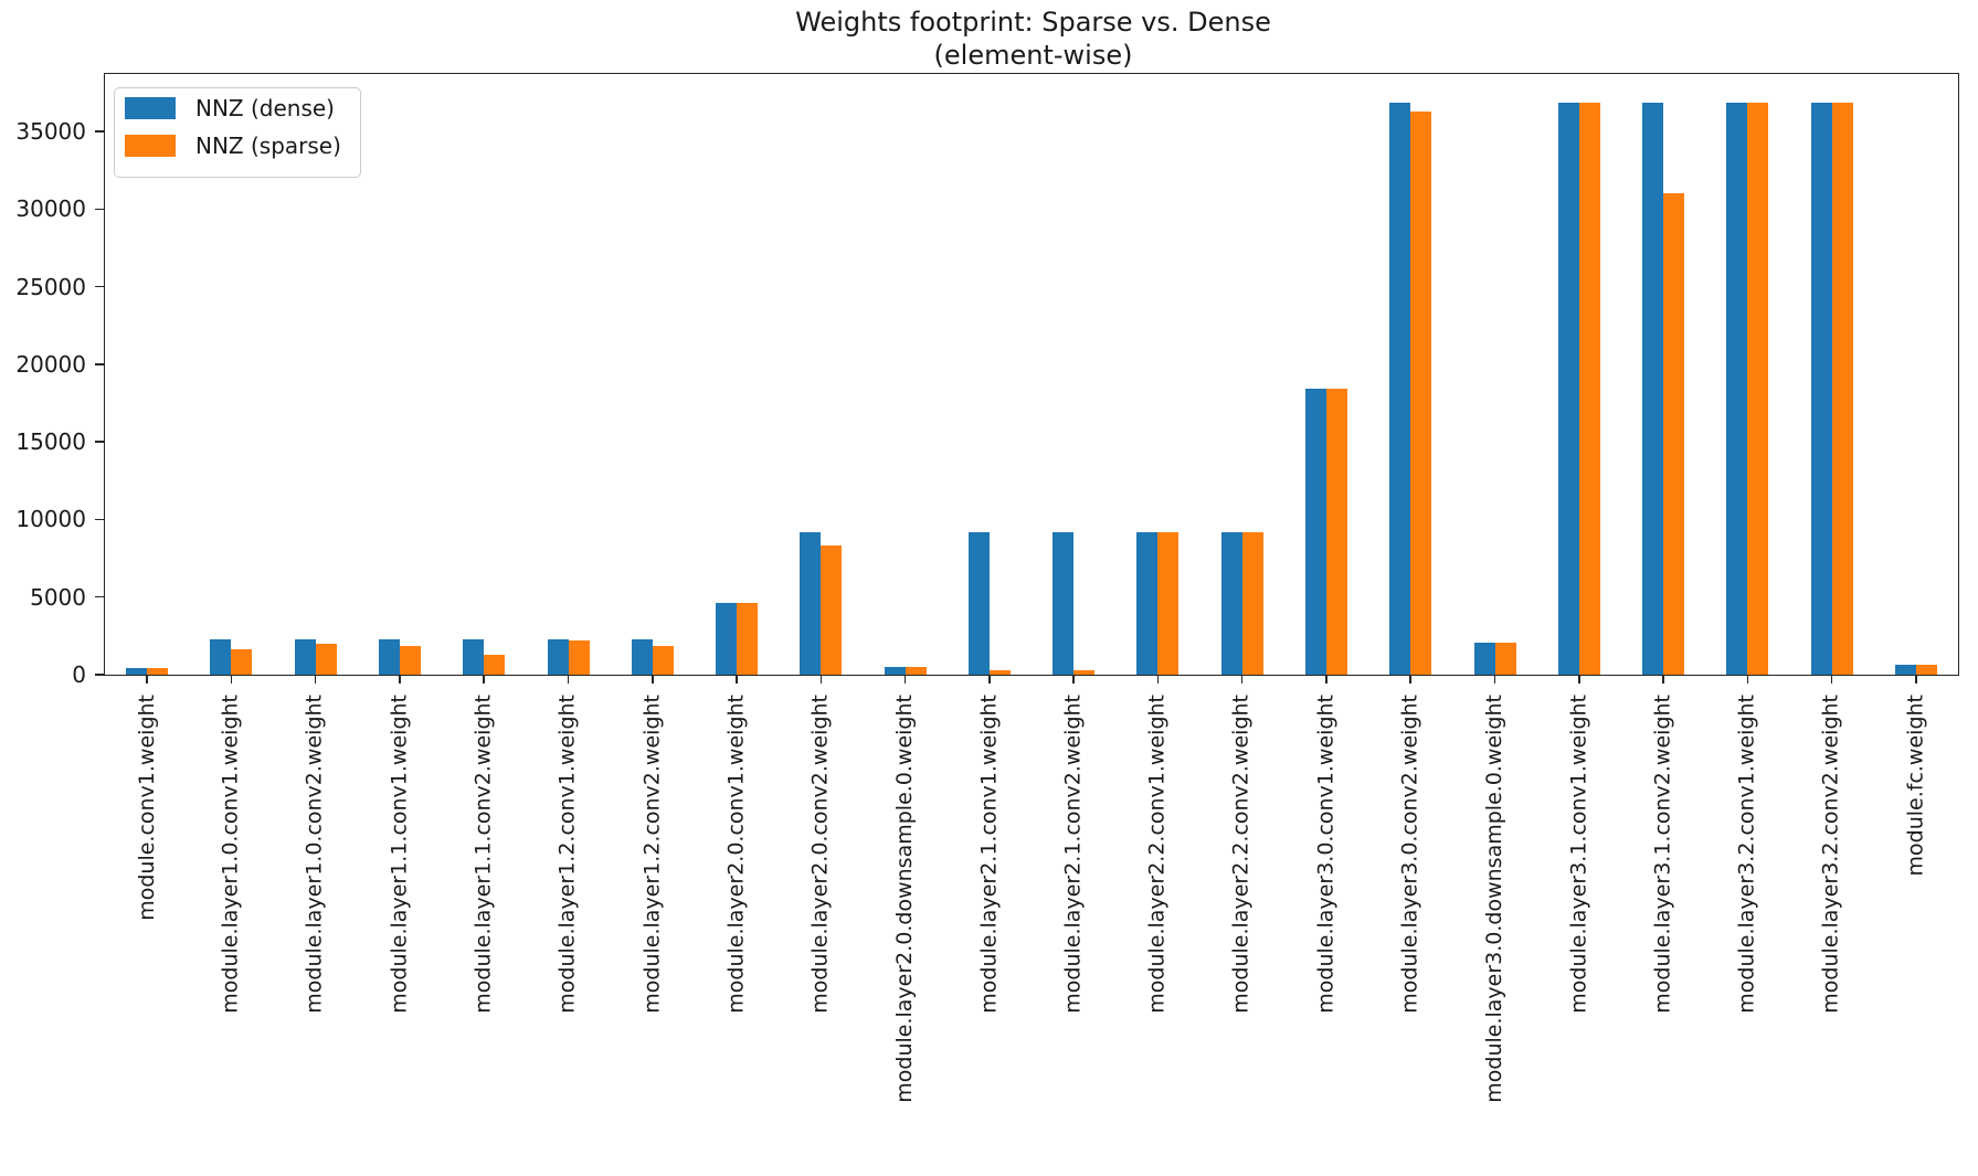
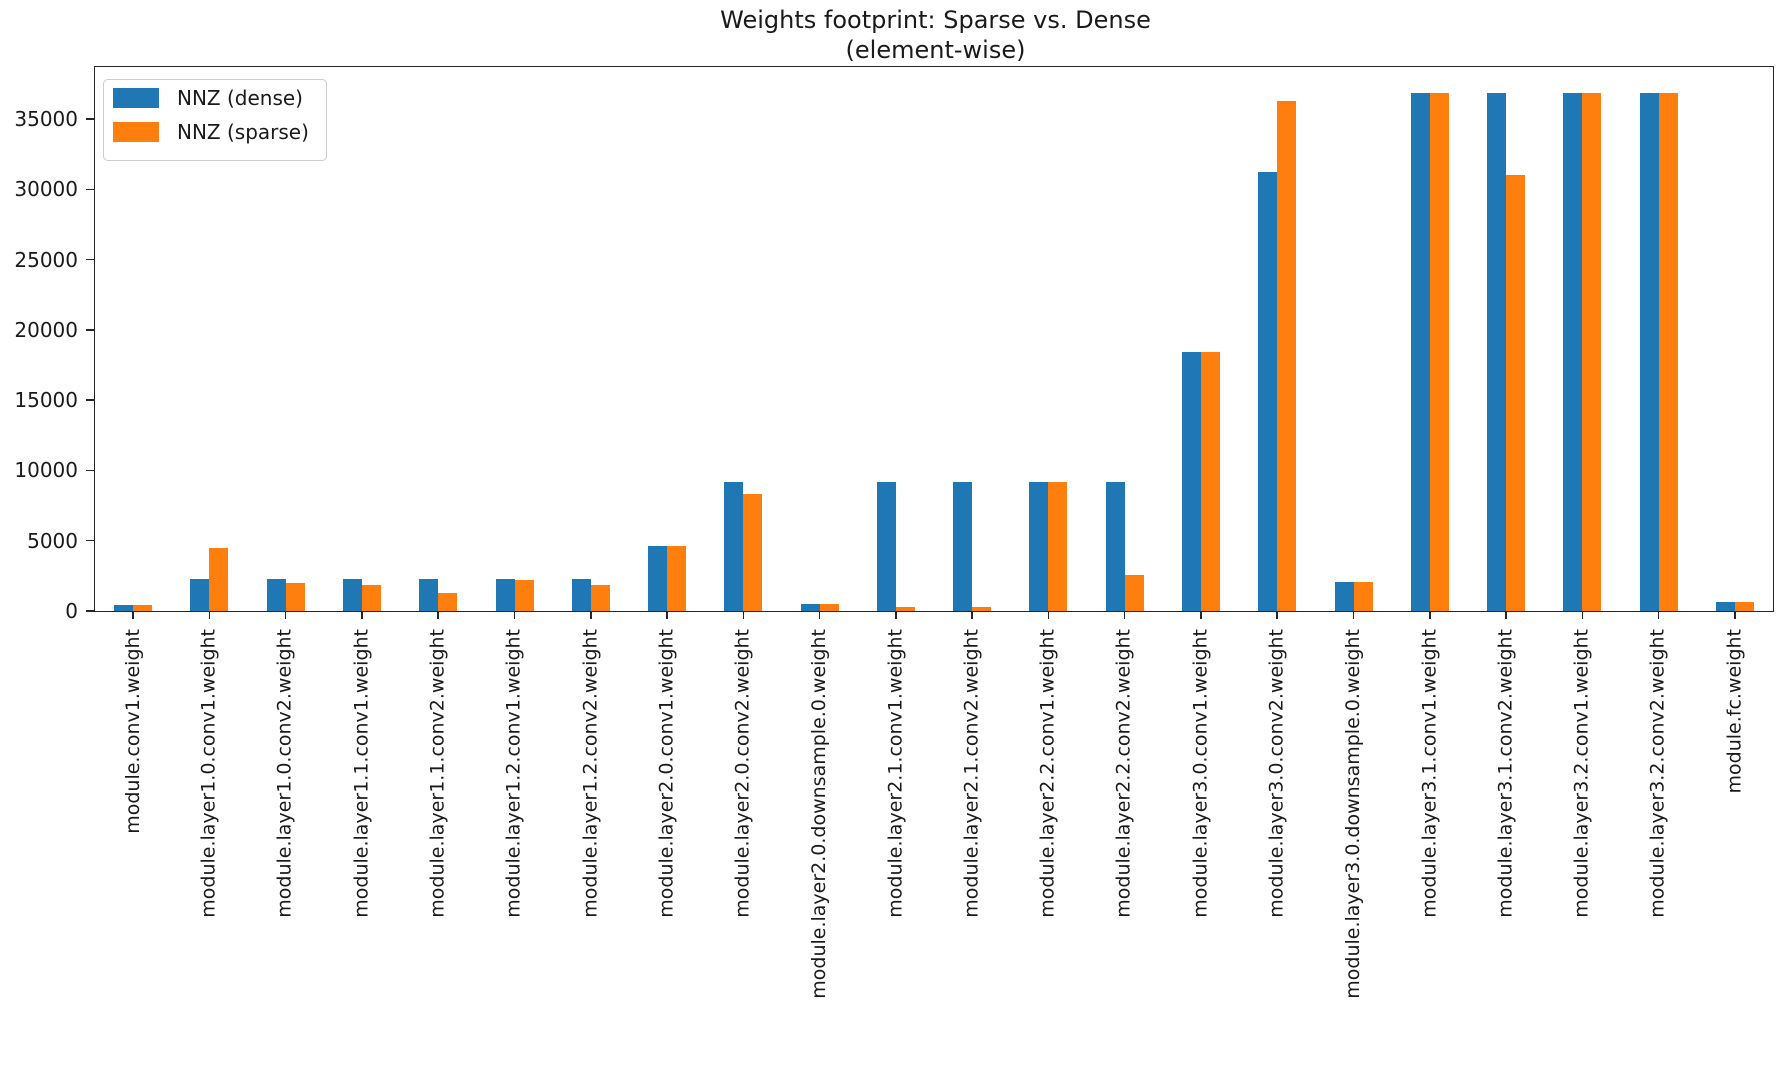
NNZ (sparse)/module.layer1.0.conv1.weight: 1600 -> 4500
NNZ (sparse)/module.layer2.2.conv2.weight: 9200 -> 2600
NNZ (dense)/module.layer3.0.conv2.weight: 36900 -> 31200
